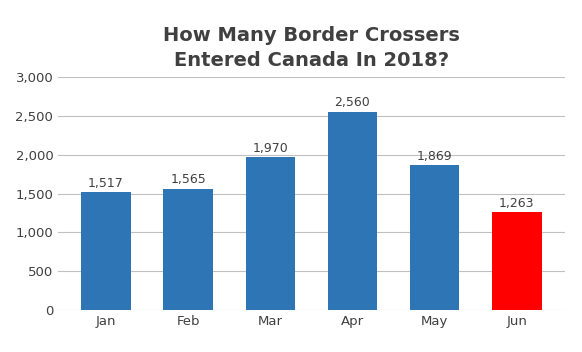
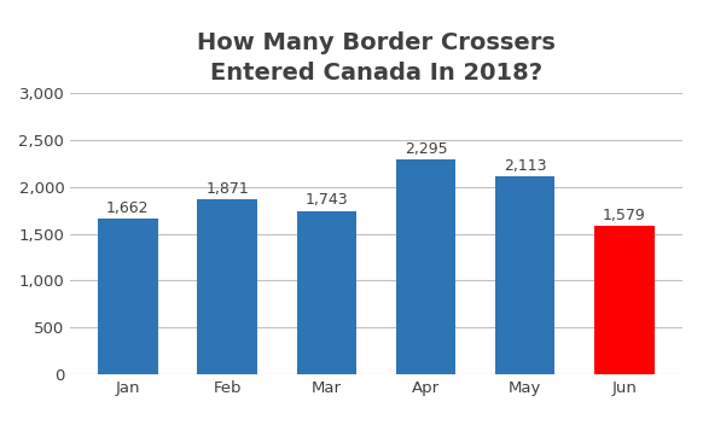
Jan: 1,517 -> 1,662
Feb: 1,565 -> 1,871
Mar: 1,970 -> 1,743
Apr: 2,560 -> 2,295
May: 1,869 -> 2,113
Jun: 1,263 -> 1,579
